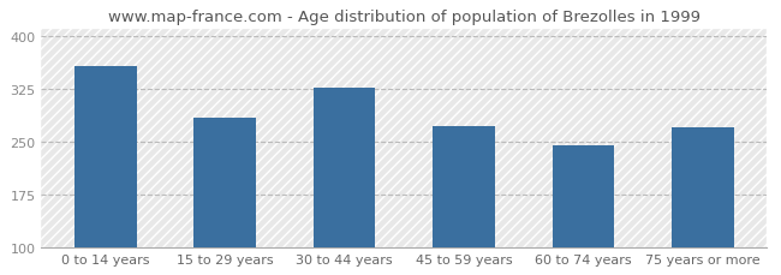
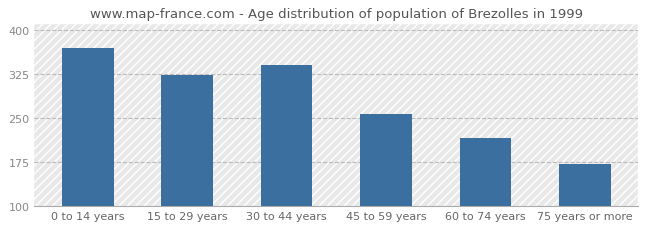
0 to 14 years: 358 -> 370
15 to 29 years: 284 -> 323
30 to 44 years: 326 -> 340
45 to 59 years: 272 -> 256
60 to 74 years: 244 -> 215
75 years or more: 270 -> 172
